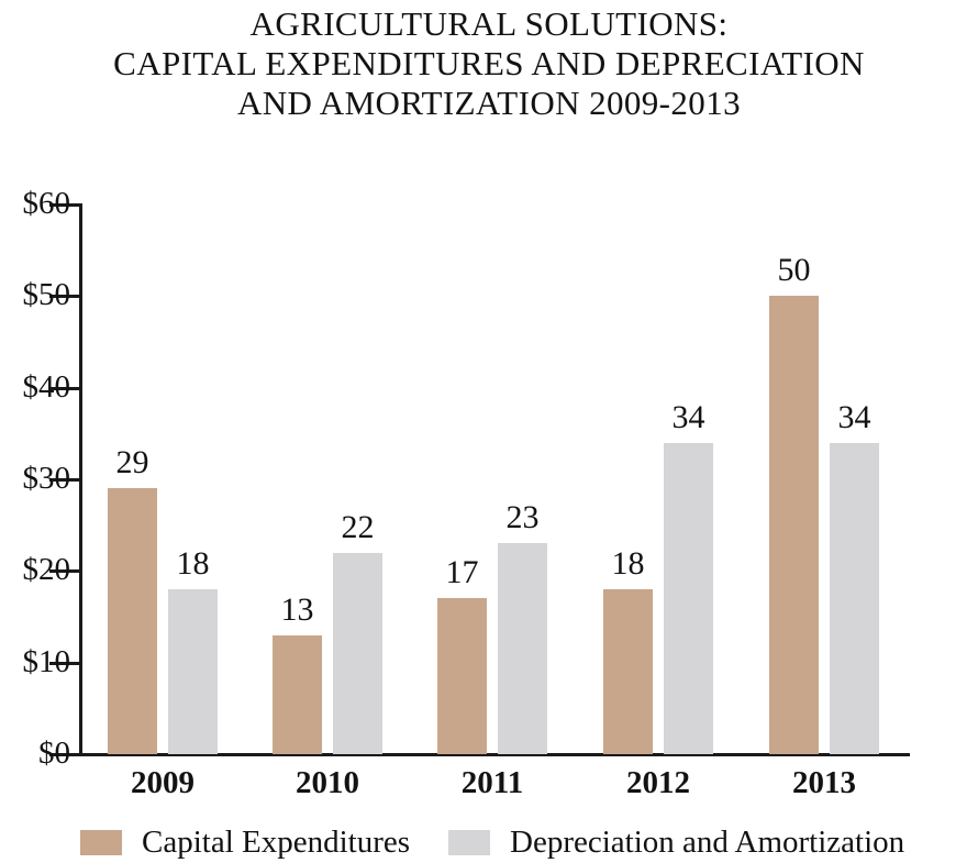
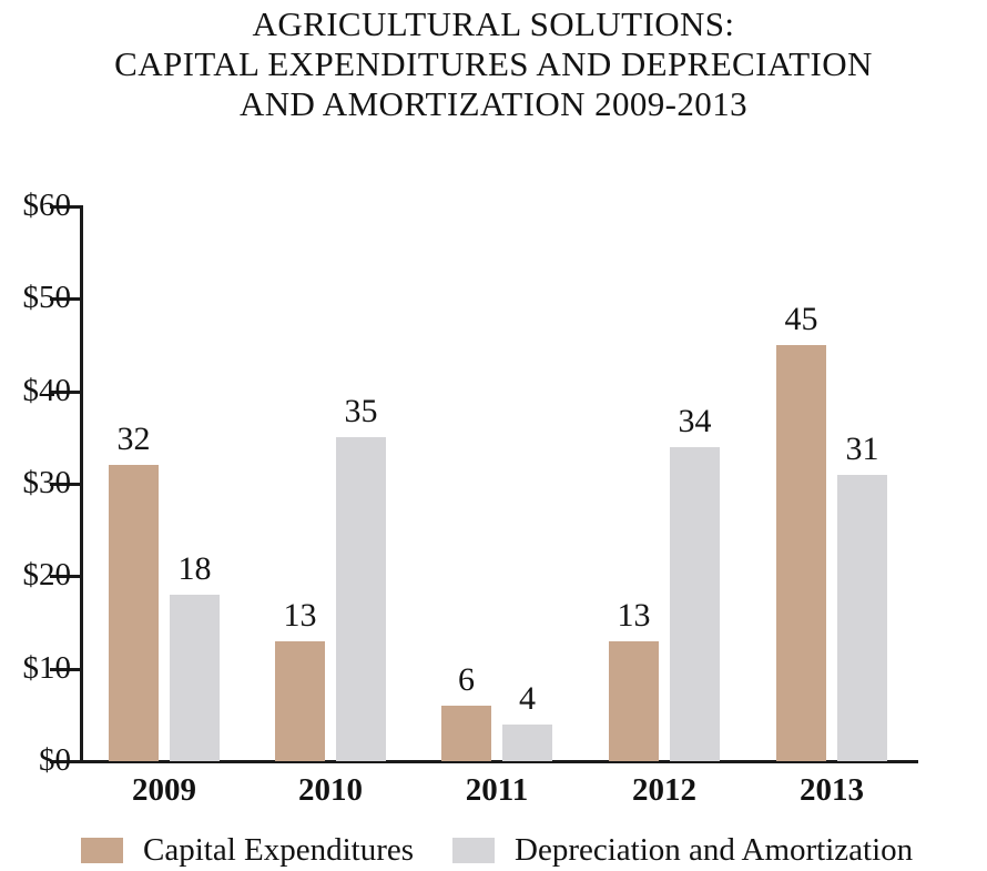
Capital Expenditures/2009: 29 -> 32
Depreciation and Amortization/2010: 22 -> 35
Capital Expenditures/2011: 17 -> 6
Depreciation and Amortization/2011: 23 -> 4
Capital Expenditures/2012: 18 -> 13
Capital Expenditures/2013: 50 -> 45
Depreciation and Amortization/2013: 34 -> 31
